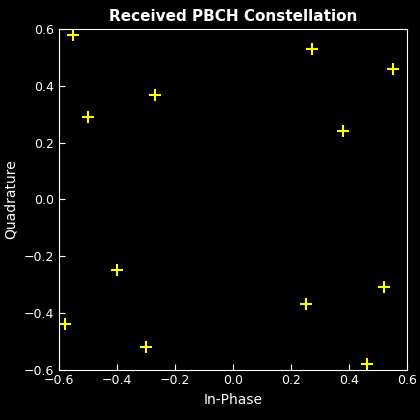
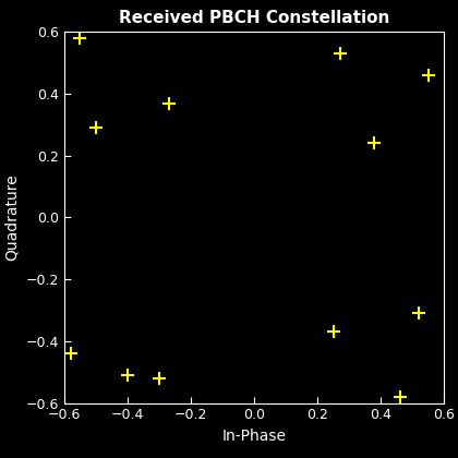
−0.4: -0.25 -> -0.51
